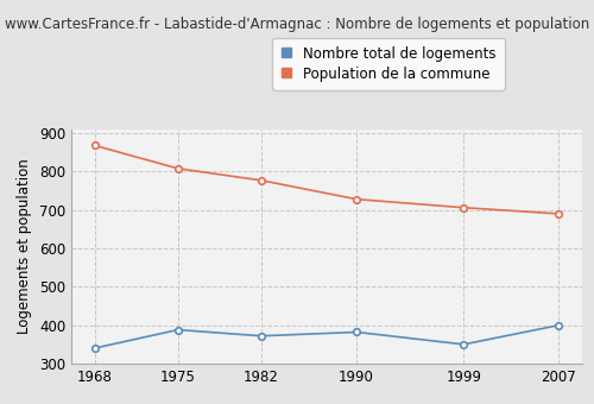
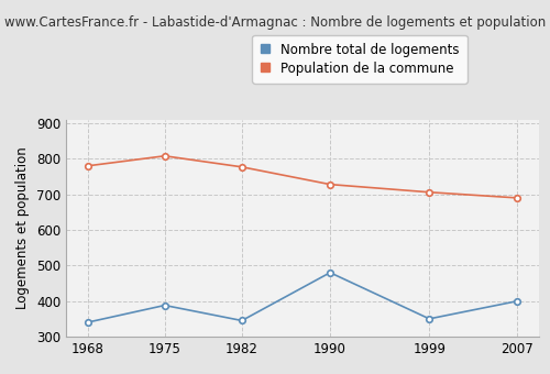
Population de la commune/1968: 868 -> 780
Nombre total de logements/1982: 372 -> 345
Nombre total de logements/1990: 382 -> 480
